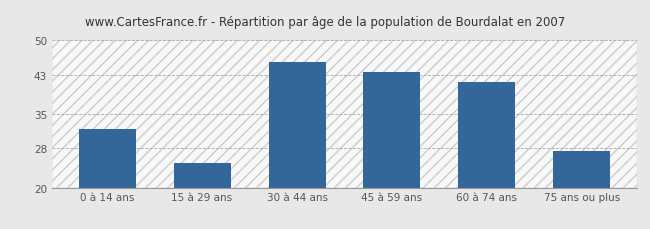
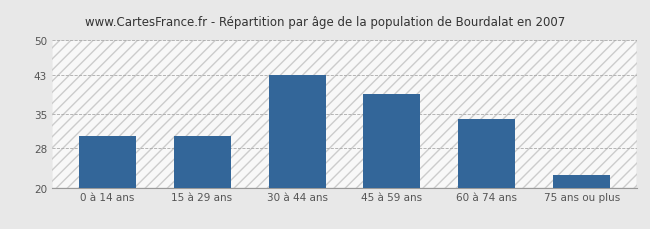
0 à 14 ans: 32.0 -> 30.5
15 à 29 ans: 25.0 -> 30.5
30 à 44 ans: 45.5 -> 43.0
45 à 59 ans: 43.5 -> 39.0
60 à 74 ans: 41.5 -> 34.0
75 ans ou plus: 27.5 -> 22.5
